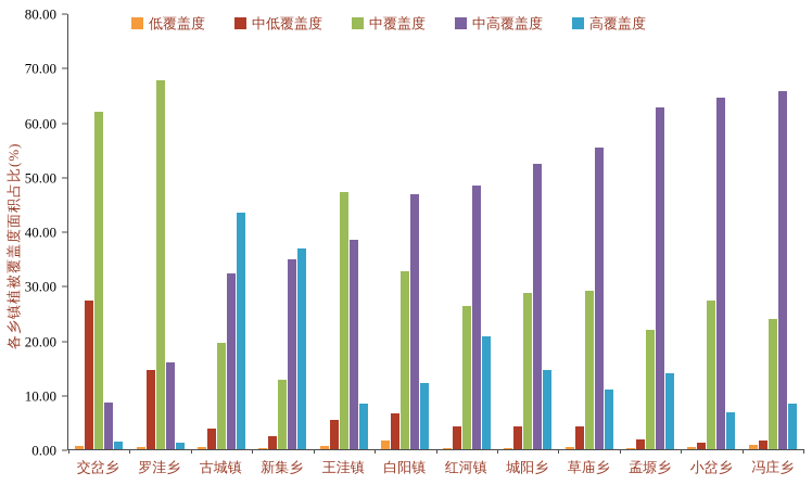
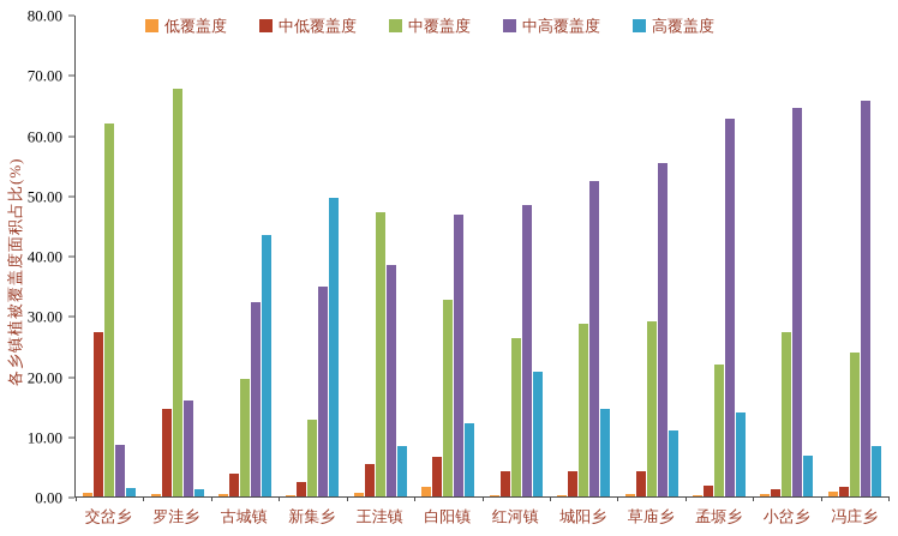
高覆盖度/新集乡: 37 -> 50
